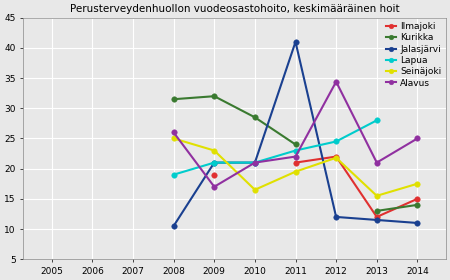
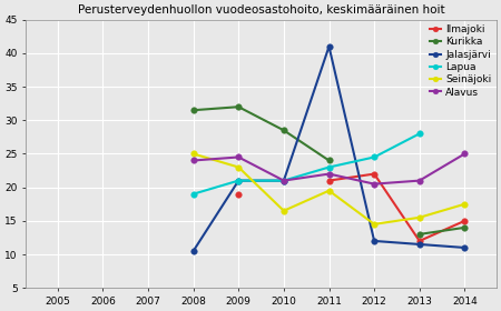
Alavus/2008: 26.0 -> 24.0
Alavus/2009: 17.0 -> 24.5
Seinäjoki/2012: 21.8 -> 14.5
Alavus/2012: 34.4 -> 20.5
